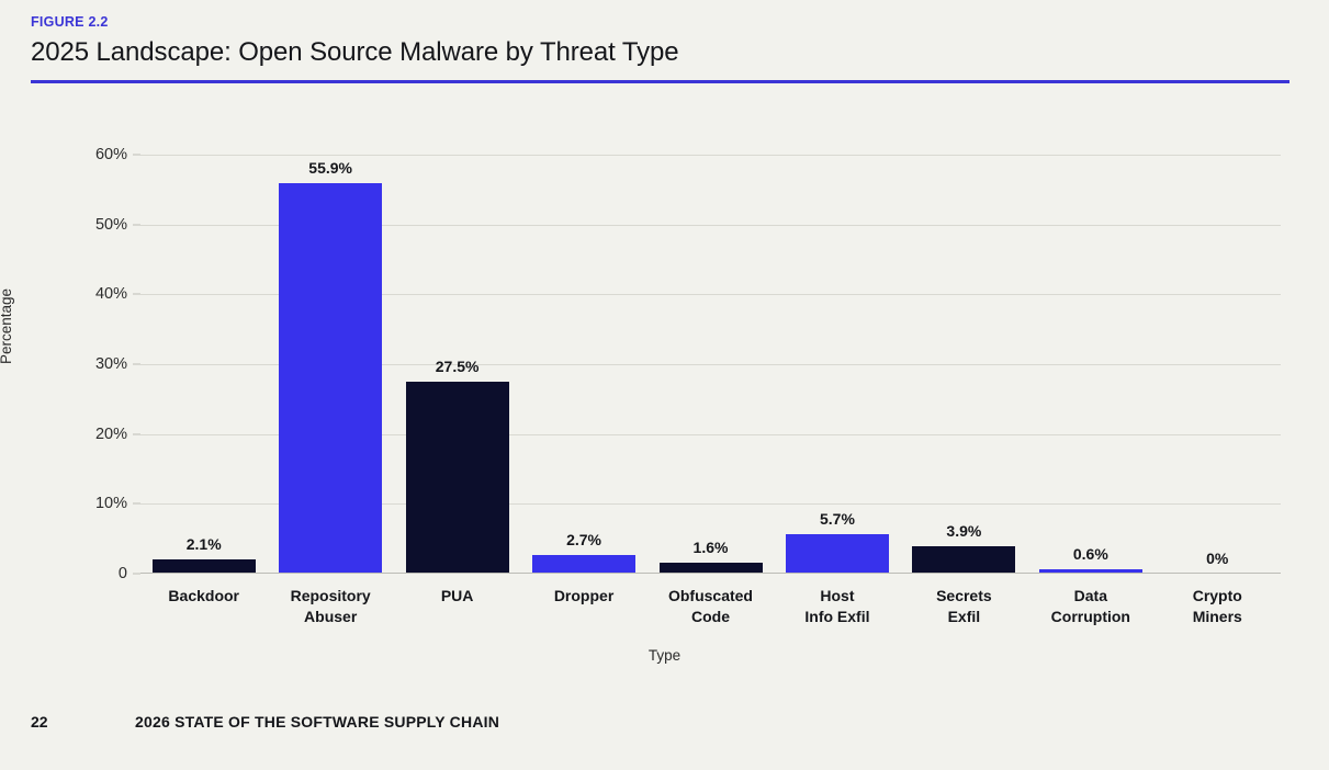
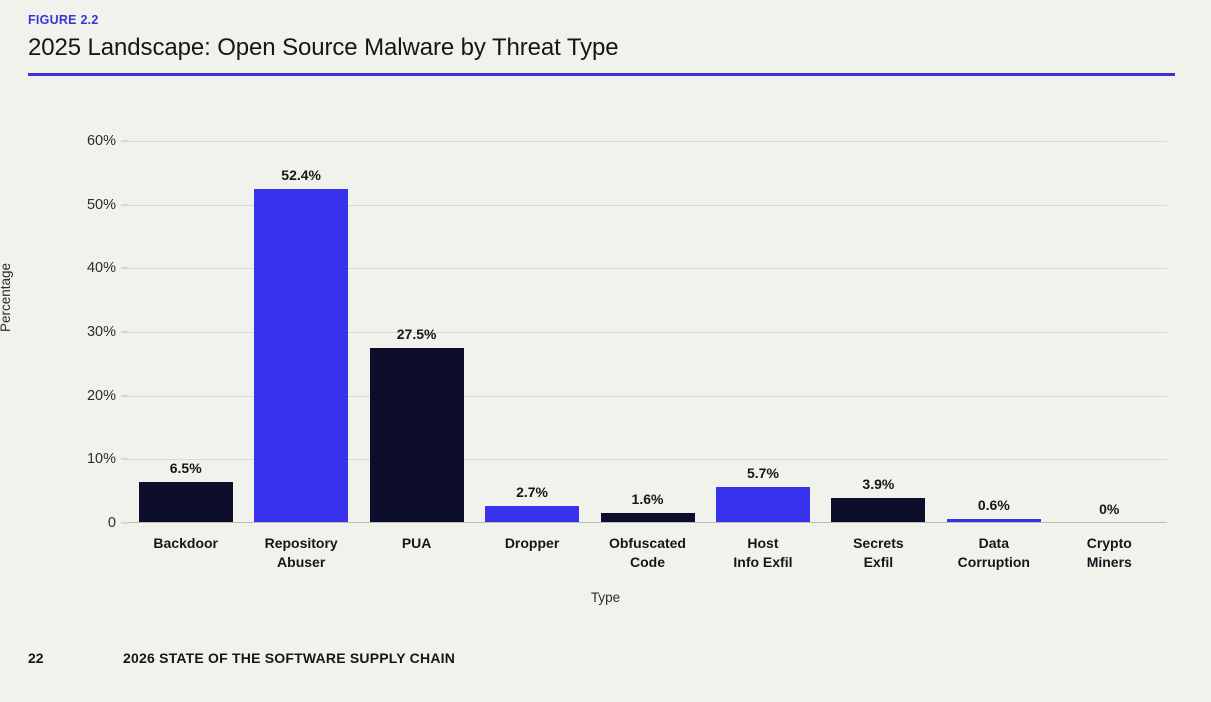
Backdoor: 2.1% -> 6.5%
Repository Abuser: 55.9% -> 52.4%
